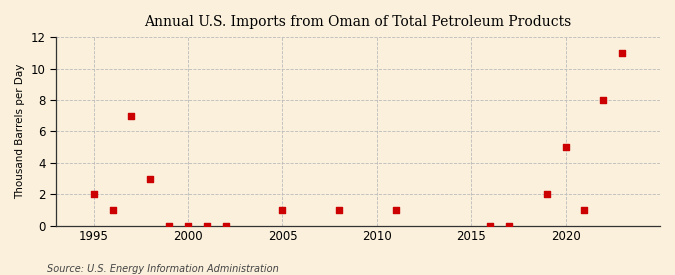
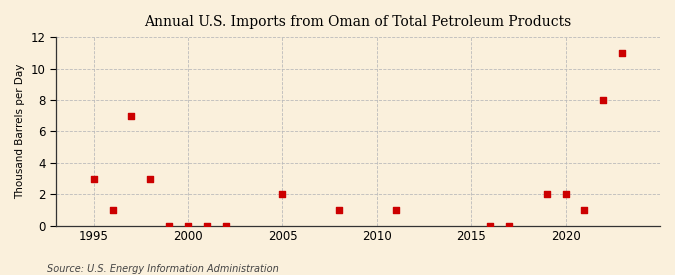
1995: 2 -> 3
2005: 1 -> 2
2020: 5 -> 2
